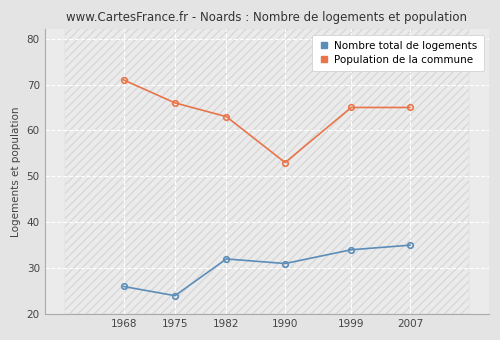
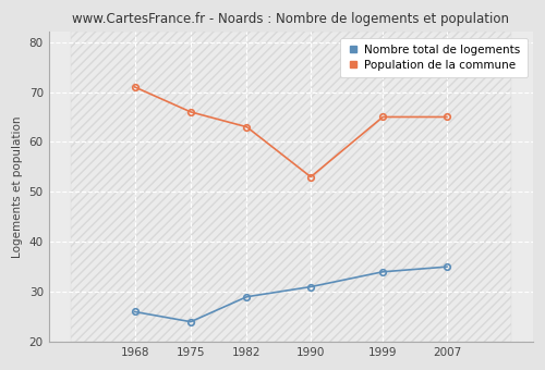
Nombre total de logements/1982: 32 -> 29
